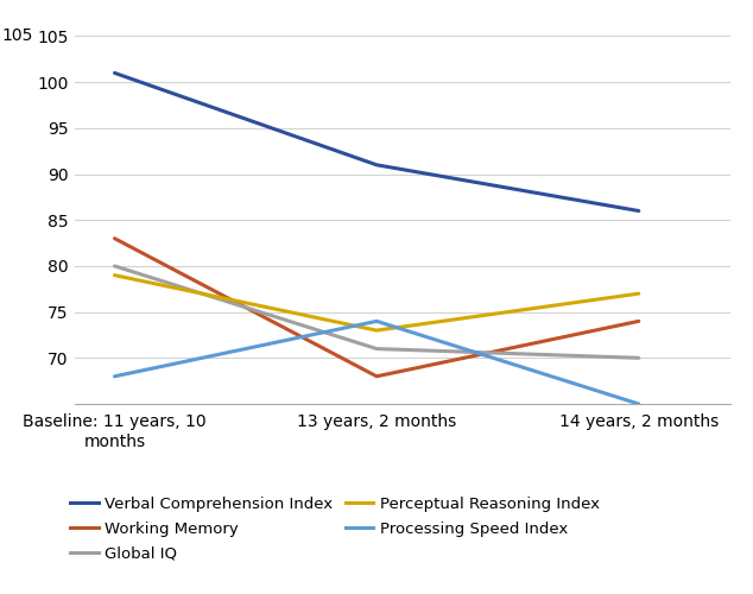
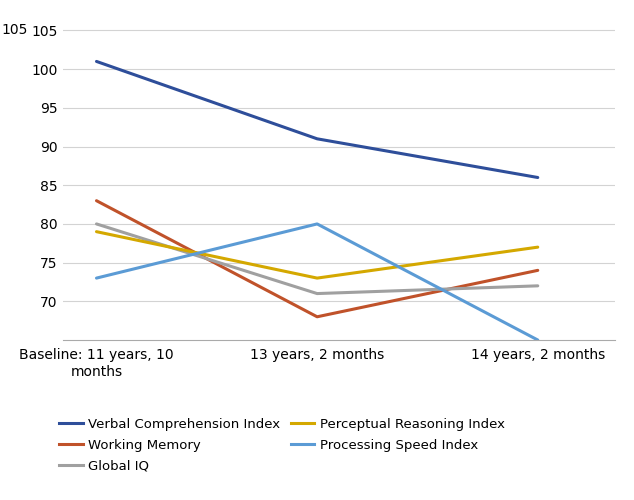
Processing Speed Index/Baseline: 11 years, 10 months: 68 -> 73
Processing Speed Index/13 years, 2 months: 74 -> 80
Global IQ/14 years, 2 months: 70 -> 72
